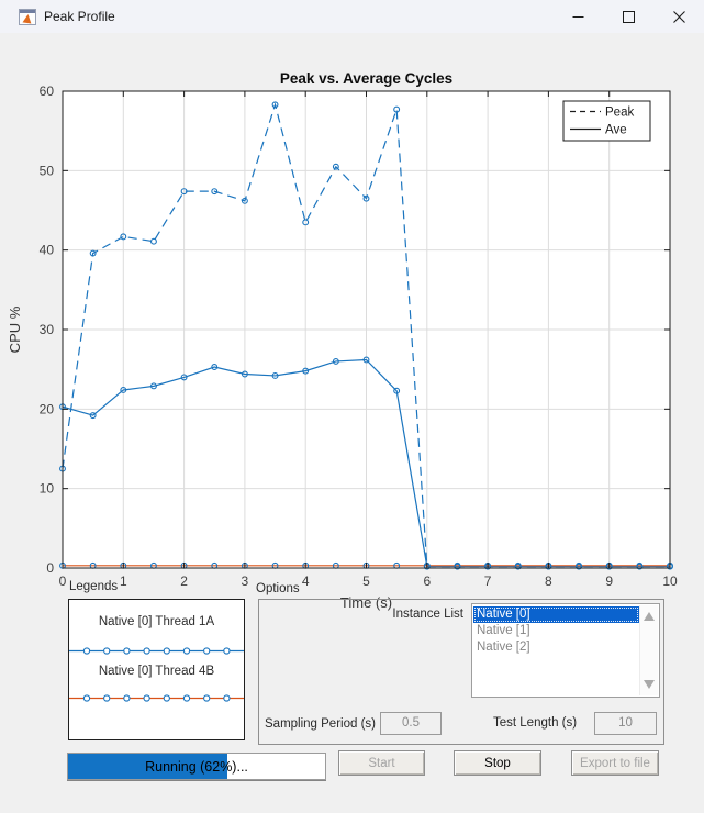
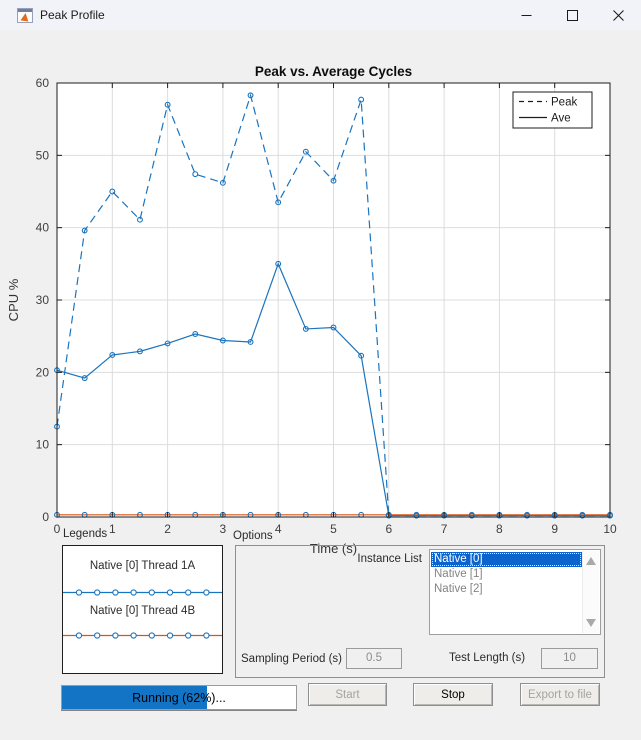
Peak/1: 42 -> 45
Peak/2: 47 -> 57
Ave/4: 25 -> 35
